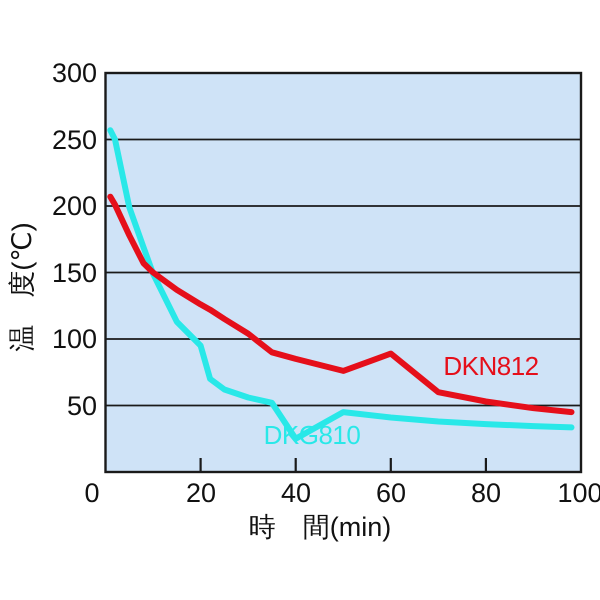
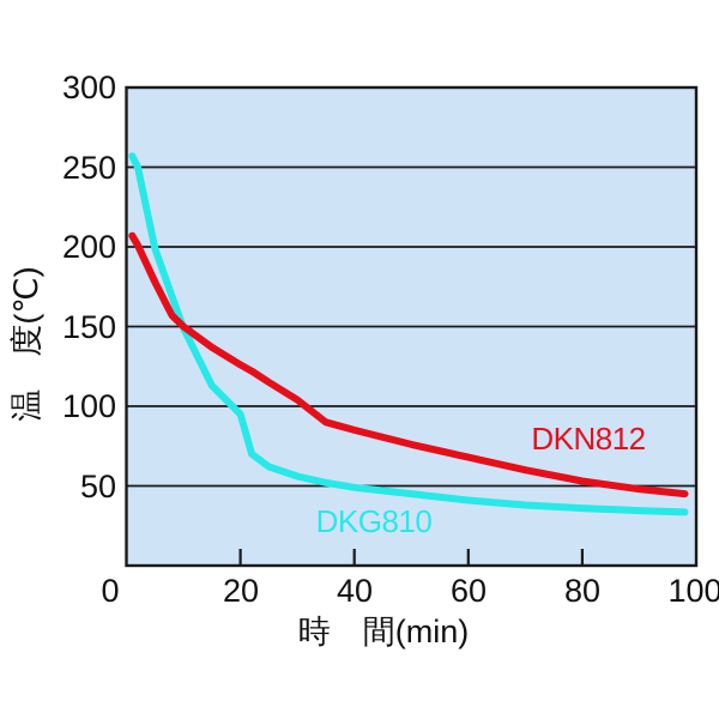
DKG810/40: 25 -> 49
DKN812/60: 89 -> 68
